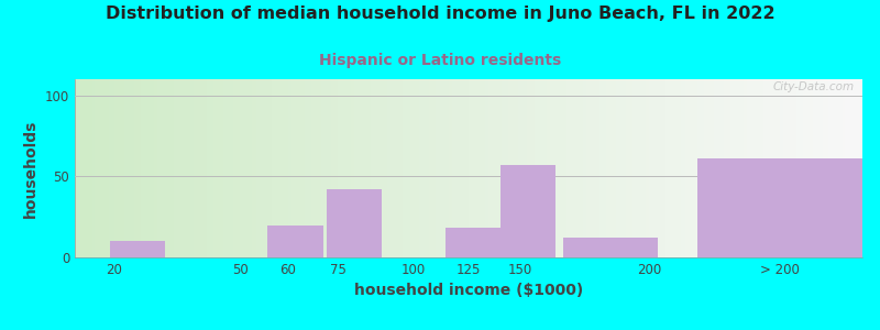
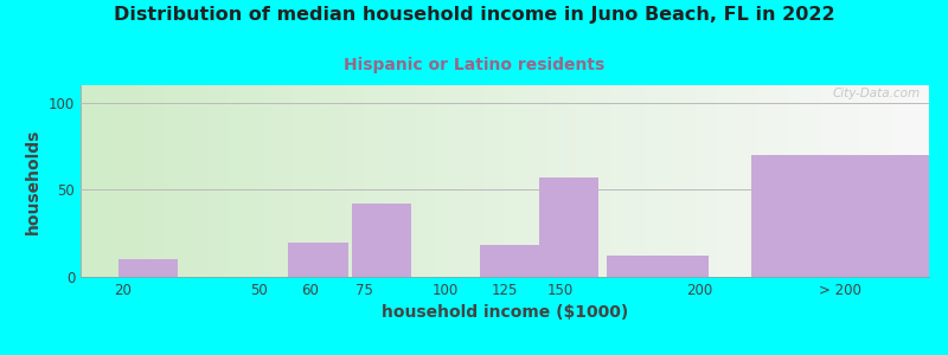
> 200: 61 -> 70
